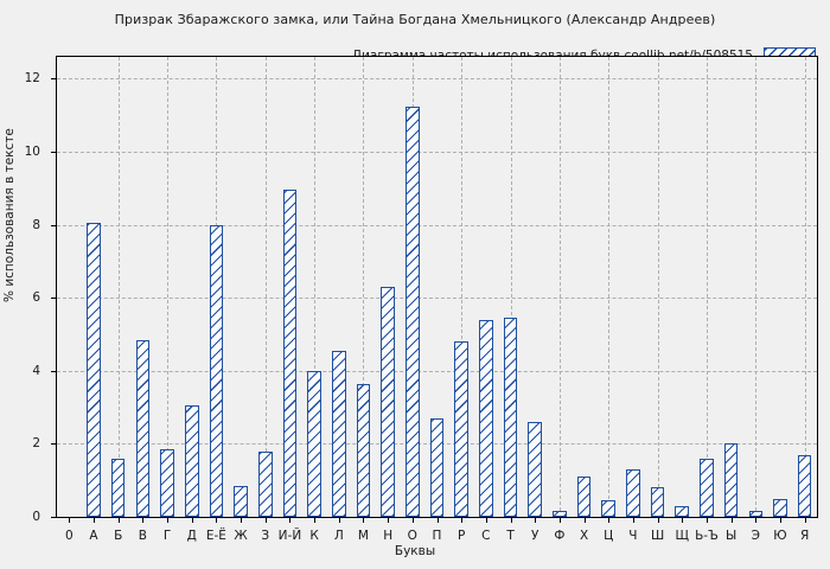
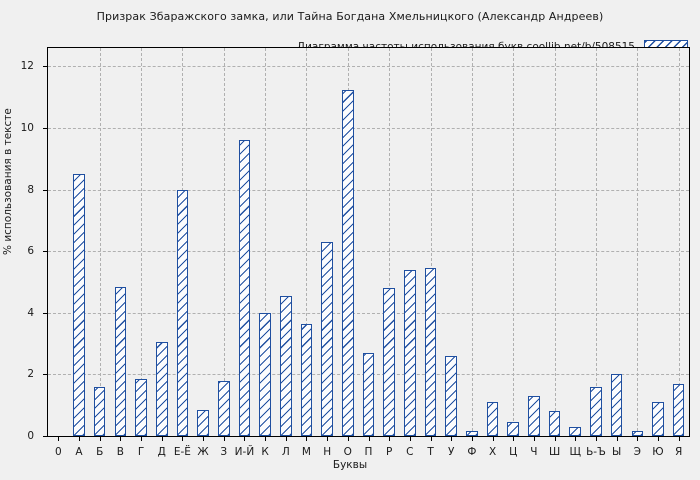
А: 8.1 -> 8.5
И-Й: 8.9 -> 9.6
Ю: 0.5 -> 1.1
